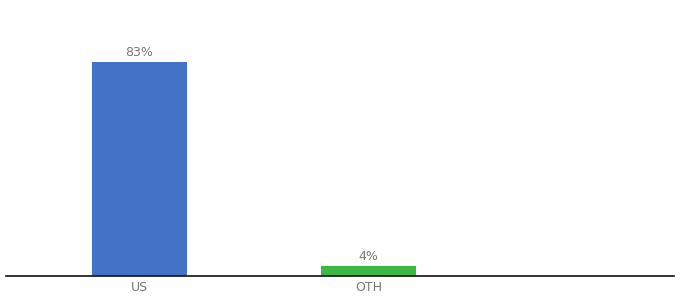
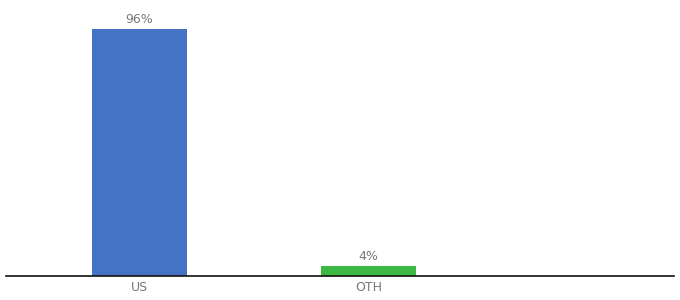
US: 83% -> 96%
